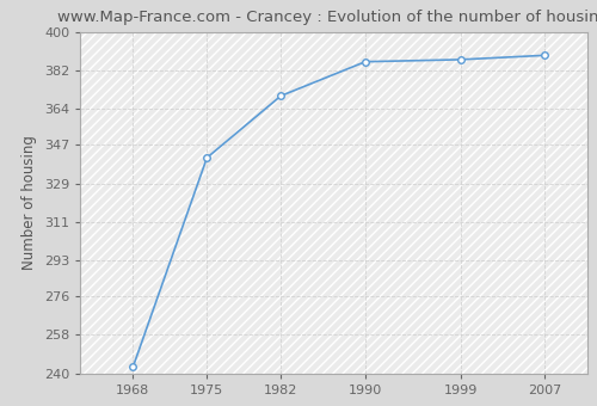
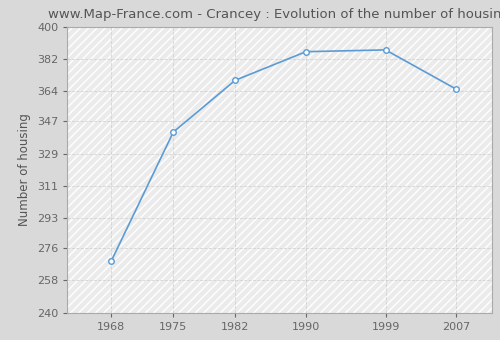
1968: 243 -> 269
2007: 389 -> 365
